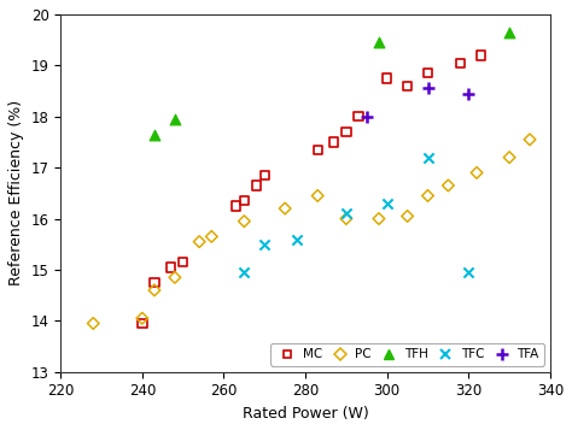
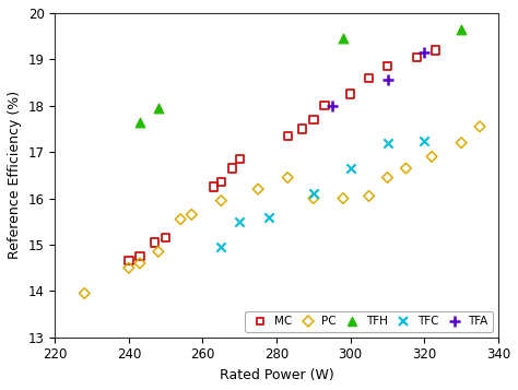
MC/240: 13.95 -> 14.65
PC/240: 14.05 -> 14.50
MC/300: 18.75 -> 18.25
TFC/300: 16.30 -> 16.65
TFC/320: 14.95 -> 17.25
TFA/320: 18.45 -> 19.15
